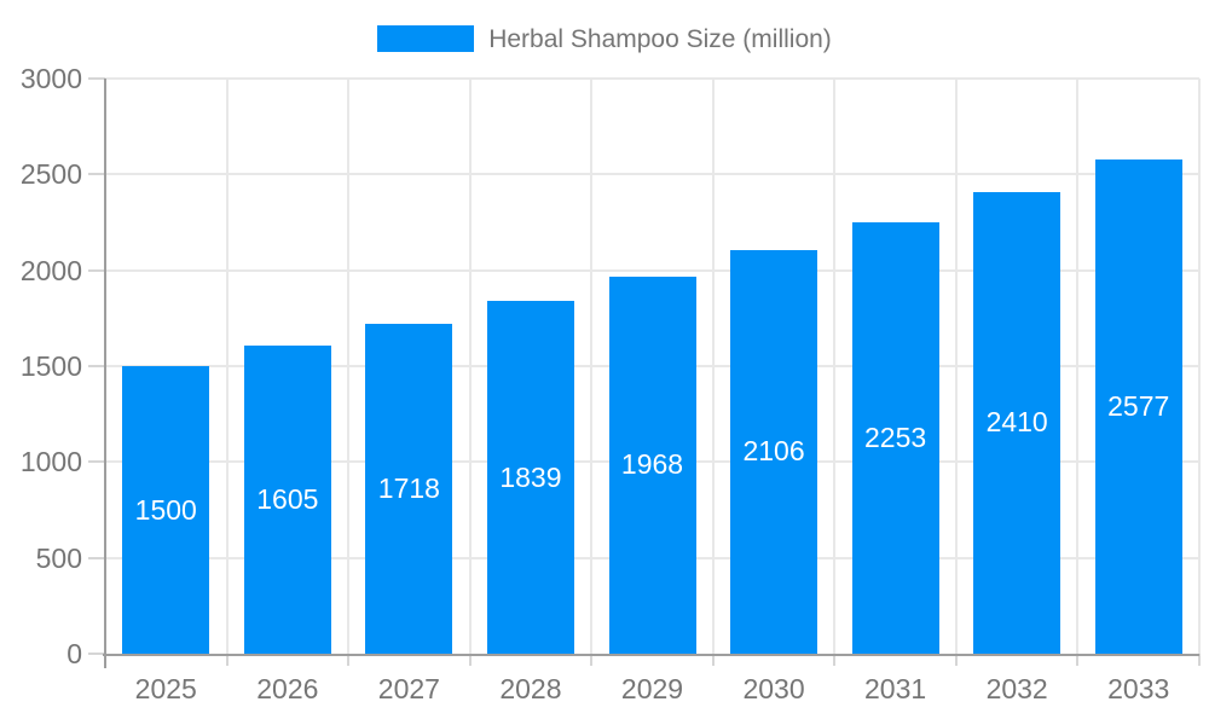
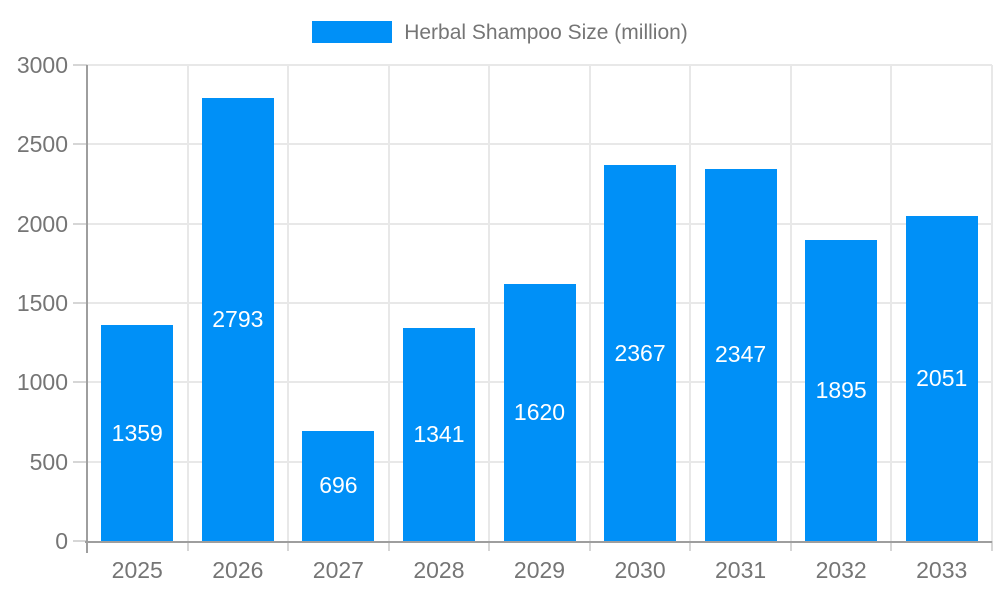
2025: 1500 -> 1359
2026: 1605 -> 2793
2027: 1718 -> 696
2028: 1839 -> 1341
2029: 1968 -> 1620
2030: 2106 -> 2367
2031: 2253 -> 2347
2032: 2410 -> 1895
2033: 2577 -> 2051
